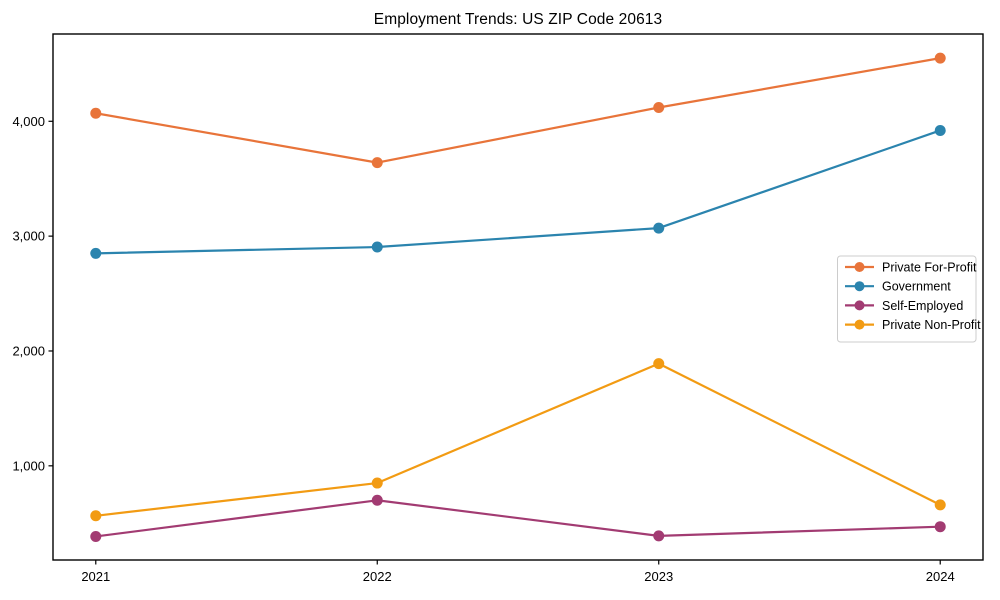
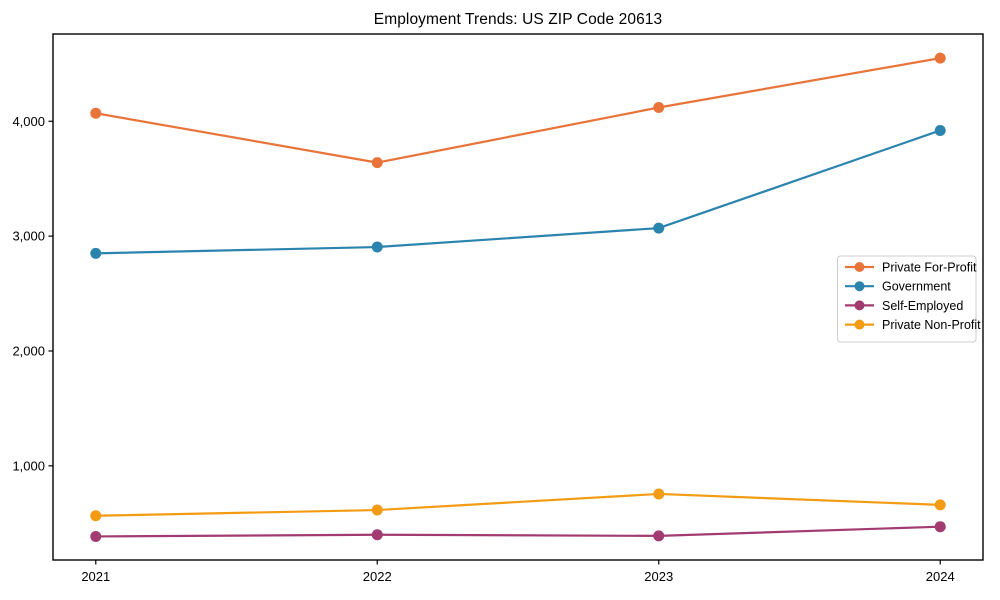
Self-Employed/2022: 700 -> 400
Private Non-Profit/2022: 850 -> 620
Private Non-Profit/2023: 1890 -> 760
